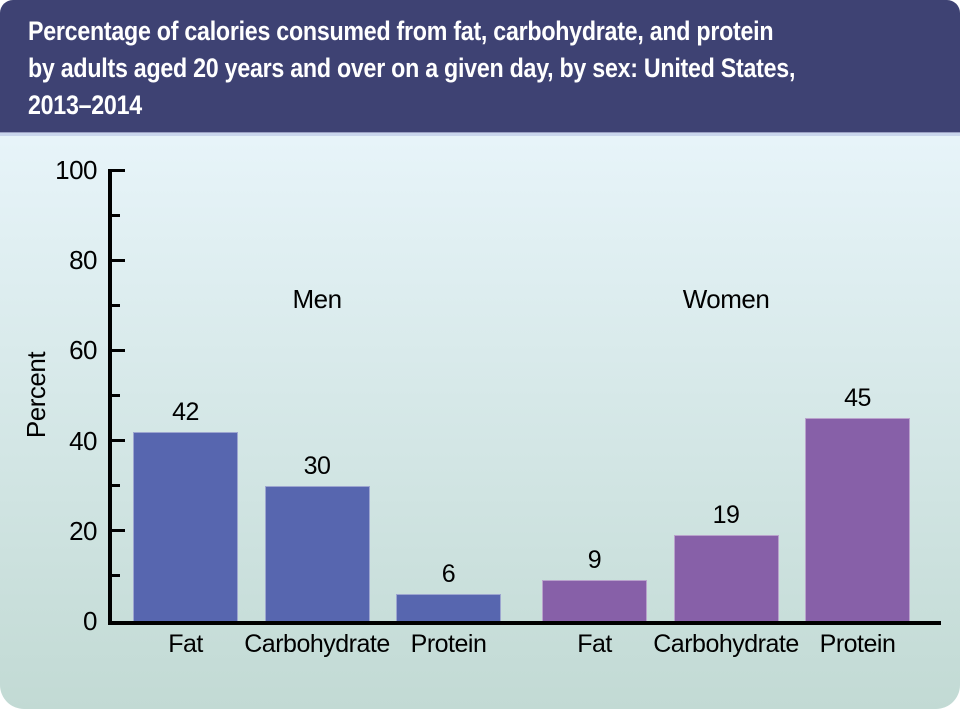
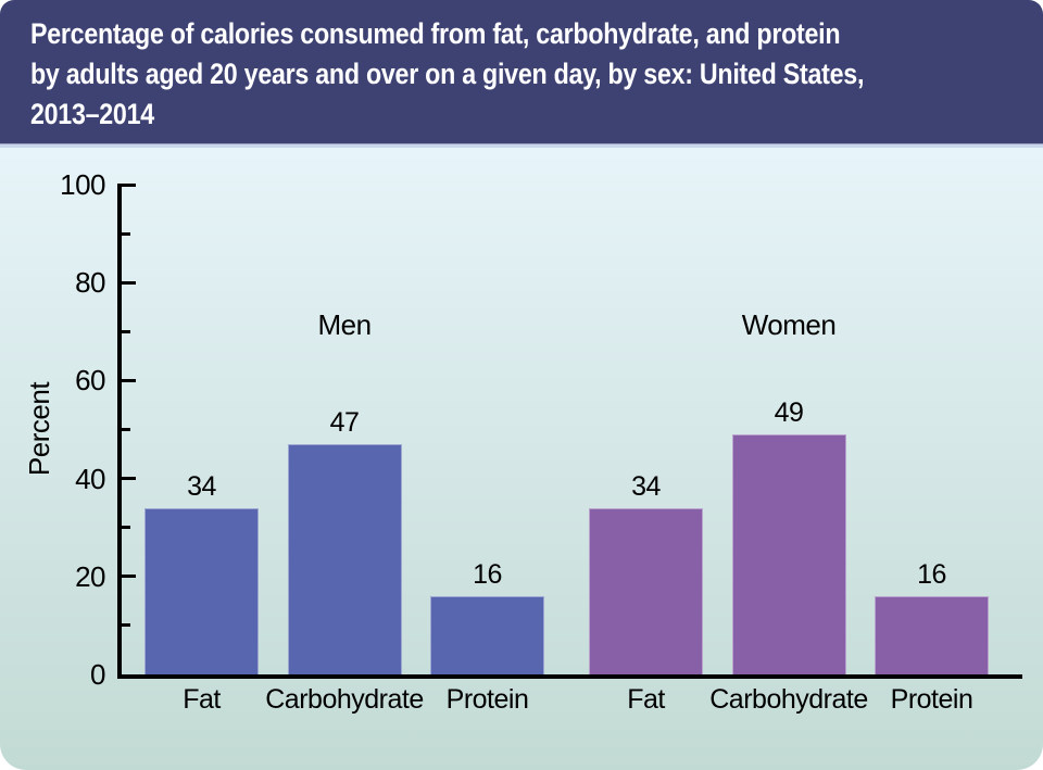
Men/Fat: 42 -> 34
Women/Fat: 9 -> 34
Men/Carbohydrate: 30 -> 47
Women/Carbohydrate: 19 -> 49
Men/Protein: 6 -> 16
Women/Protein: 45 -> 16
